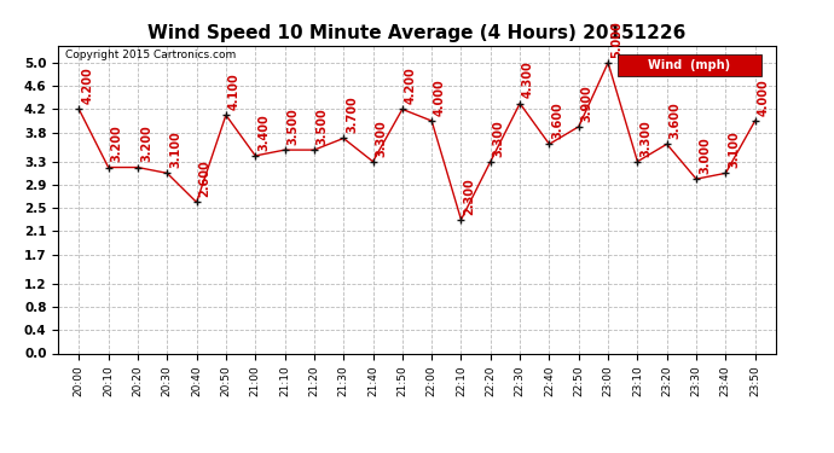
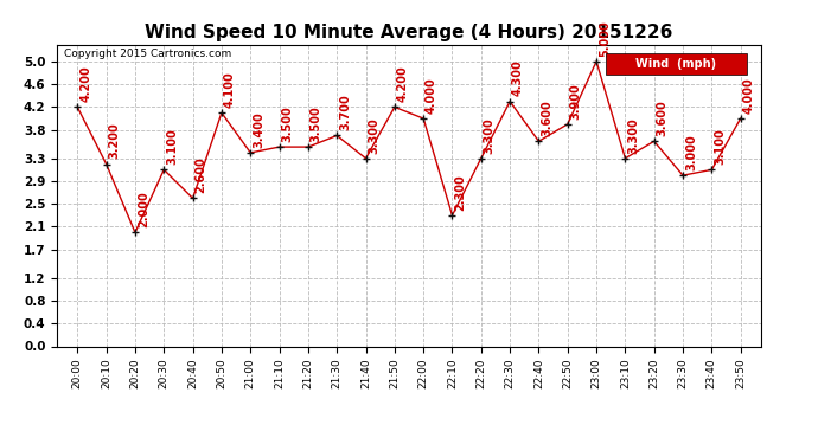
20:20: 3.200 -> 2.000
